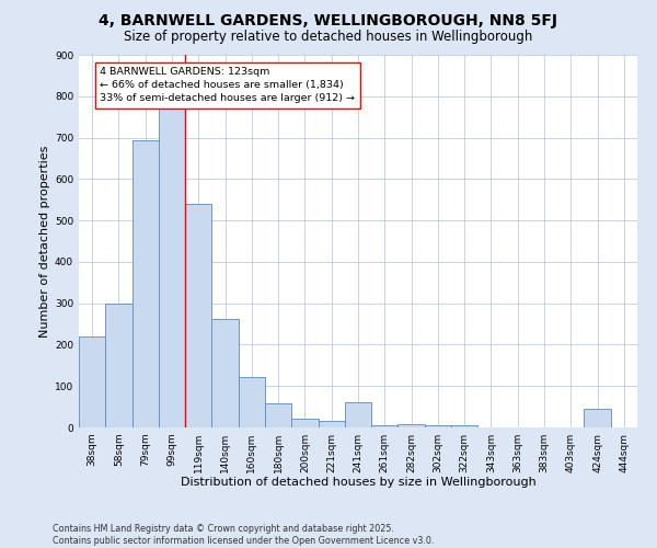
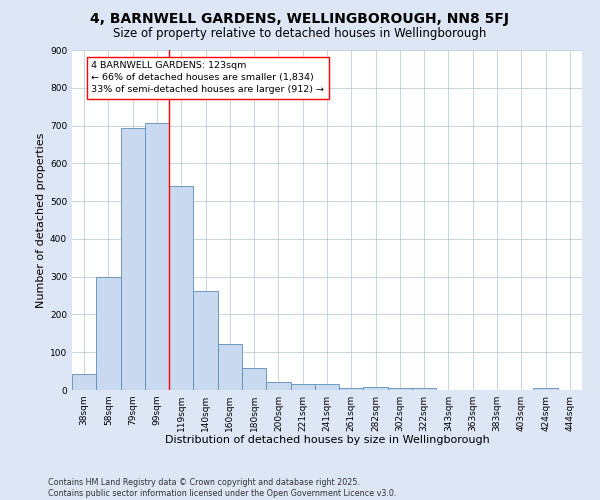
38sqm: 220 -> 42
99sqm: 770 -> 706
241sqm: 60 -> 15
424sqm: 45 -> 5
